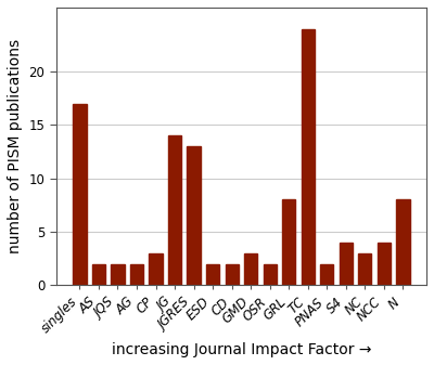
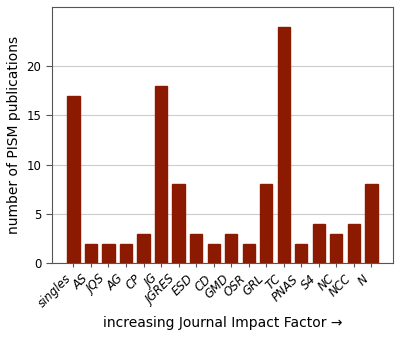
JG: 14 -> 18
JGRES: 13 -> 8
ESD: 2 -> 3
